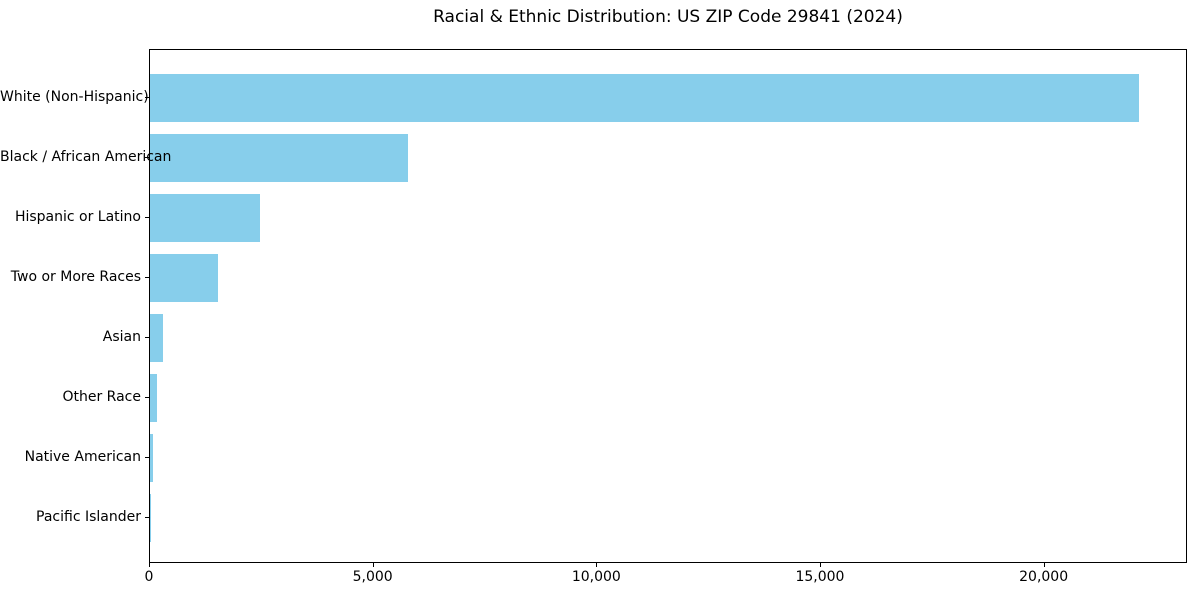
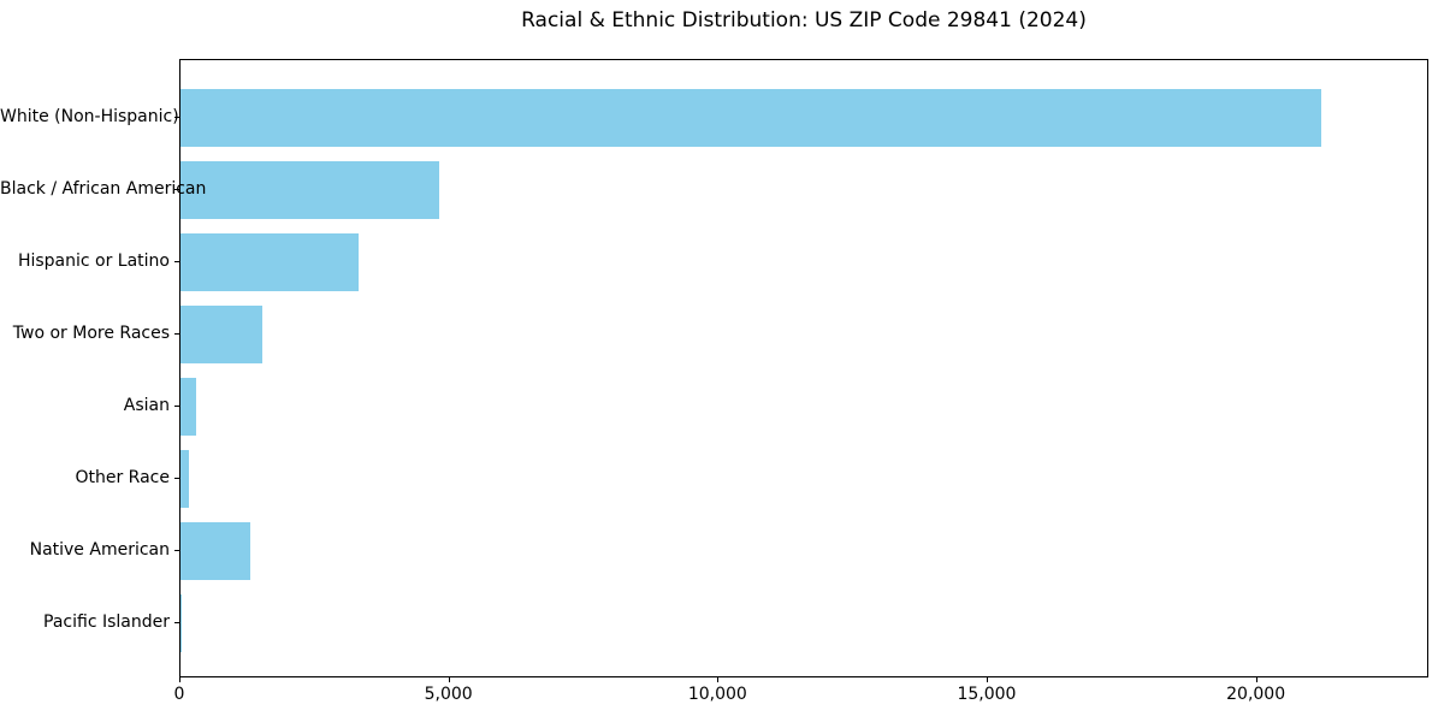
White (Non-Hispanic): 22100 -> 21200
Black / African American: 5800 -> 4800
Hispanic or Latino: 2400 -> 3300
Native American: 100 -> 1300
